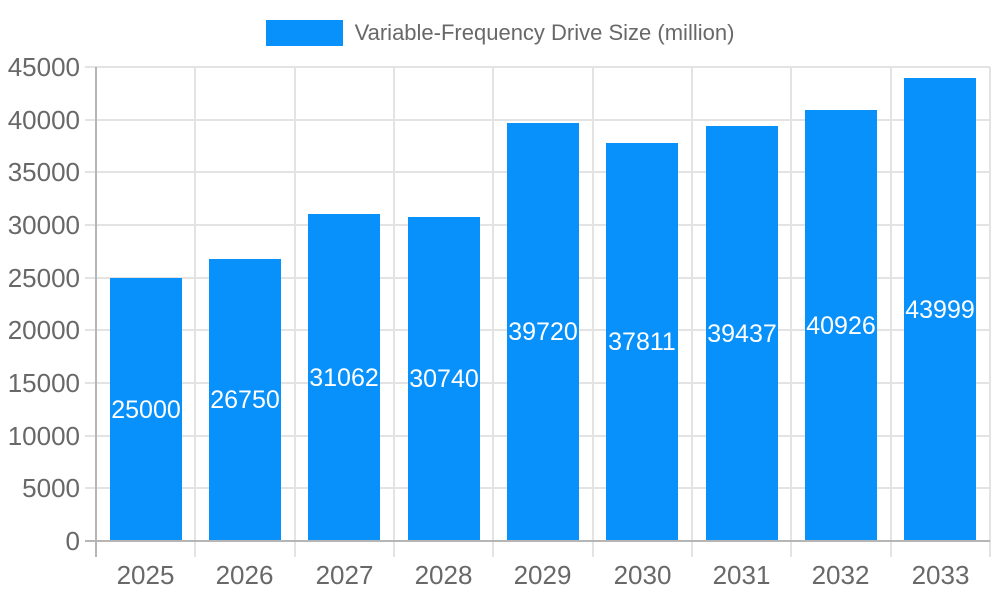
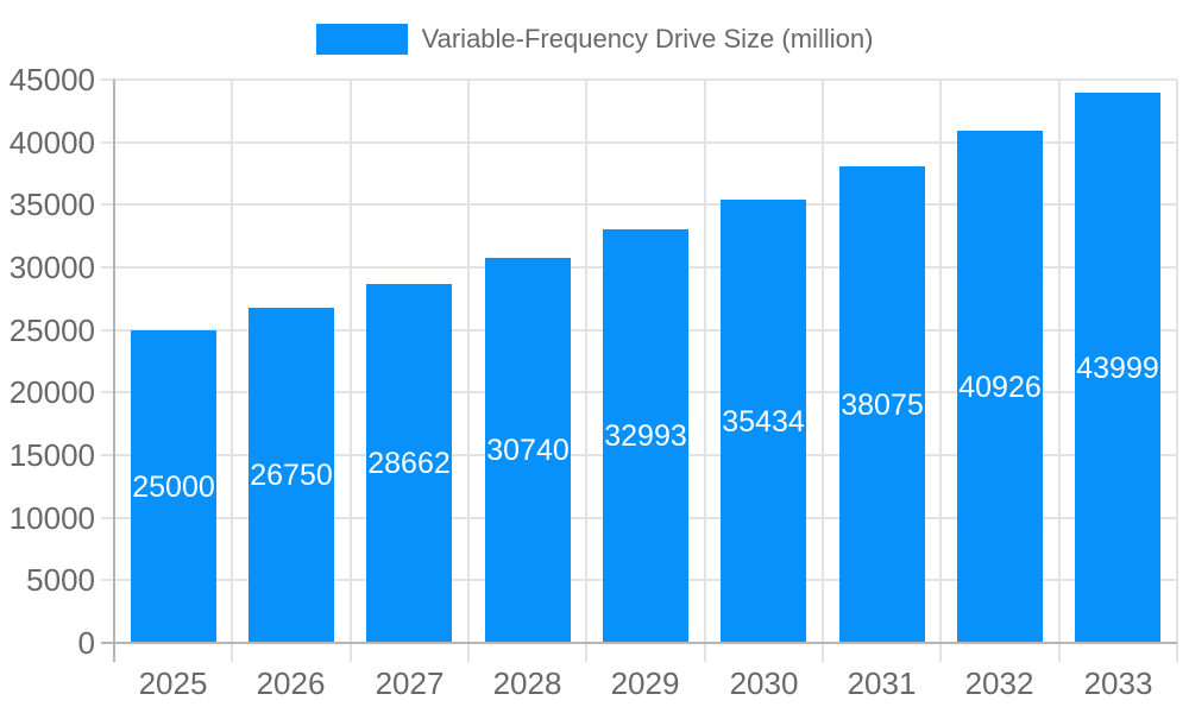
2027: 31062 -> 28662
2029: 39720 -> 32993
2030: 37811 -> 35434
2031: 39437 -> 38075
